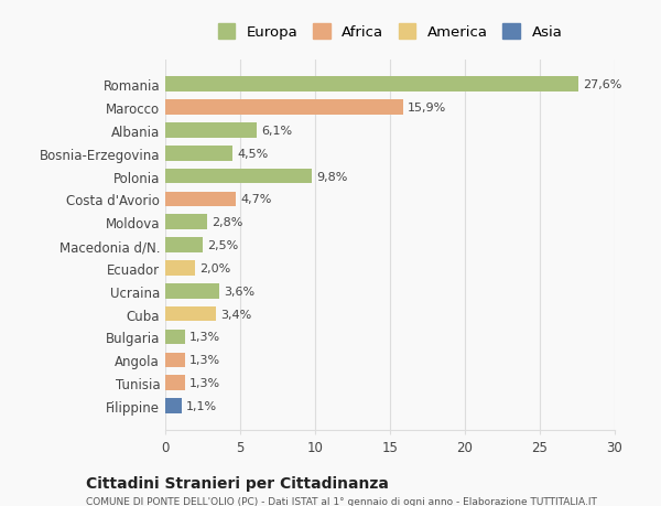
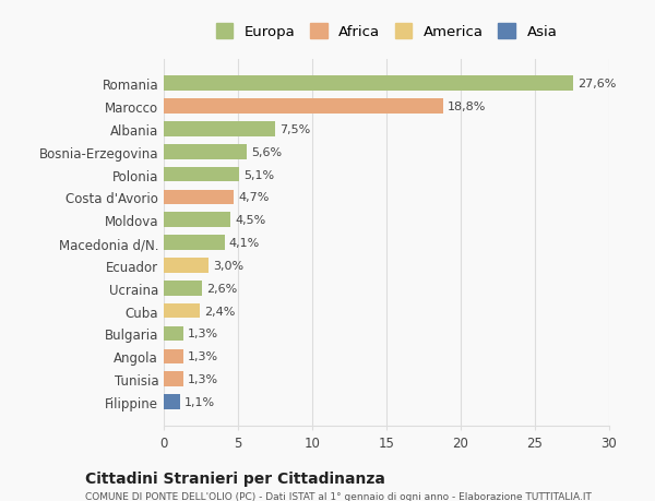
Marocco: 15,9% -> 18,8%
Albania: 6,1% -> 7,5%
Bosnia-Erzegovina: 4,5% -> 5,6%
Polonia: 9,8% -> 5,1%
Moldova: 2,8% -> 4,5%
Macedonia d/N.: 2,5% -> 4,1%
Ecuador: 2,0% -> 3,0%
Ucraina: 3,6% -> 2,6%
Cuba: 3,4% -> 2,4%
